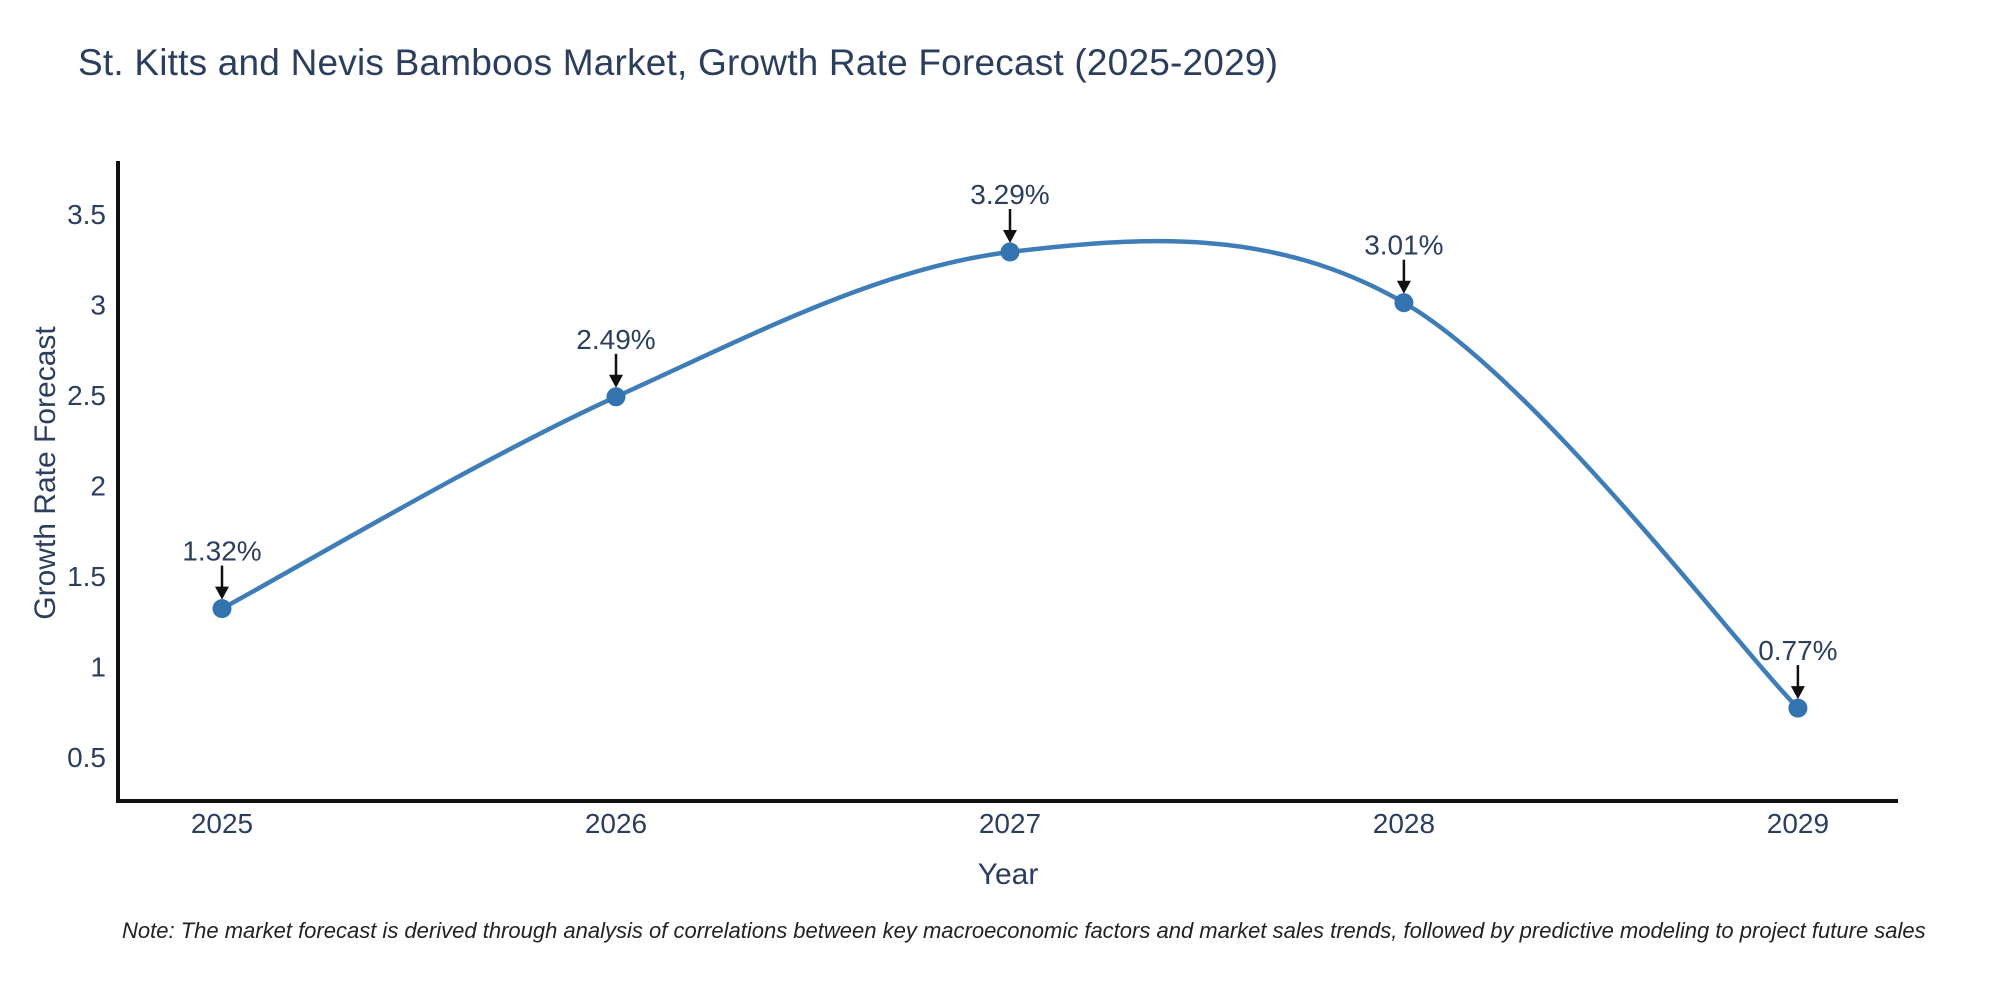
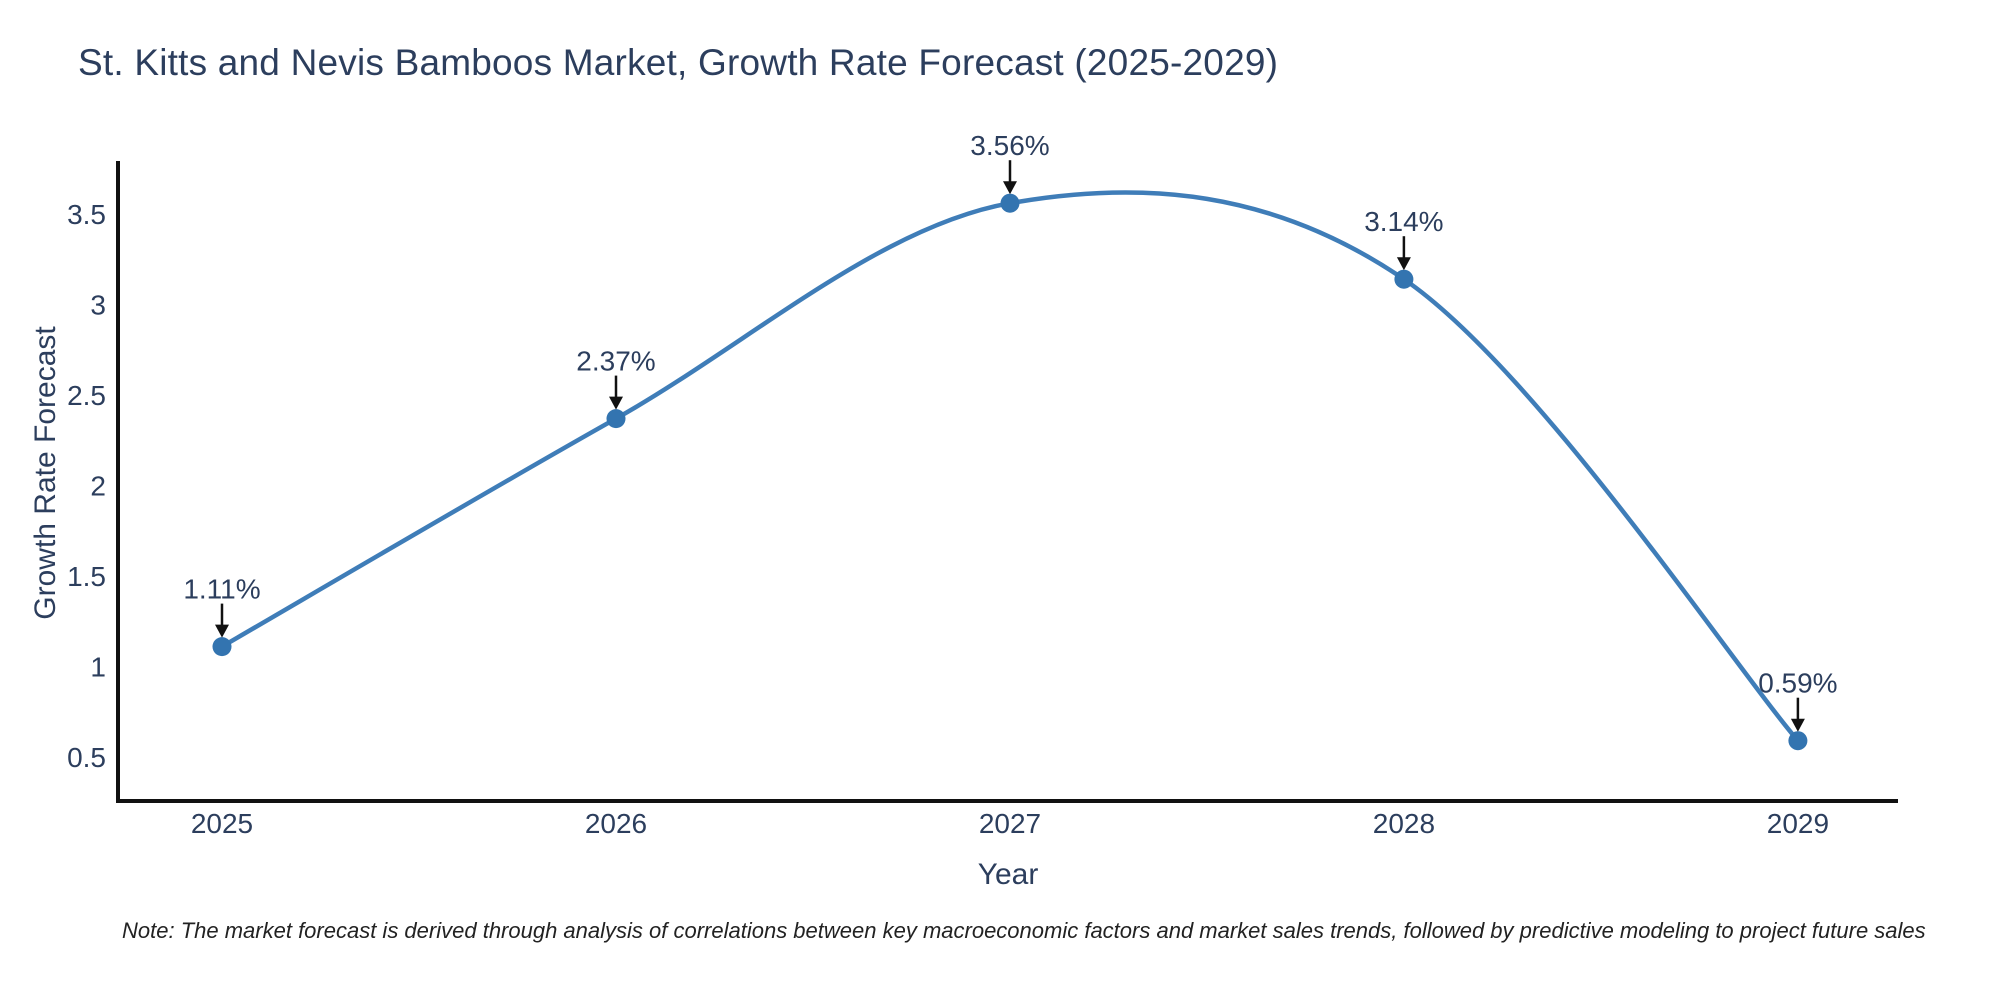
2025: 1.32% -> 1.11%
2026: 2.49% -> 2.37%
2027: 3.29% -> 3.56%
2028: 3.01% -> 3.14%
2029: 0.77% -> 0.59%
